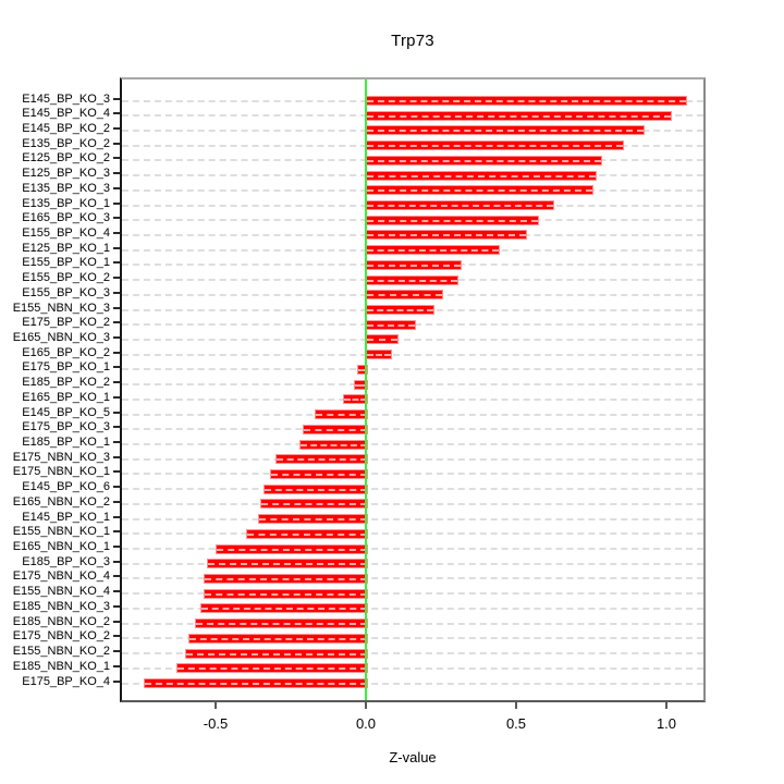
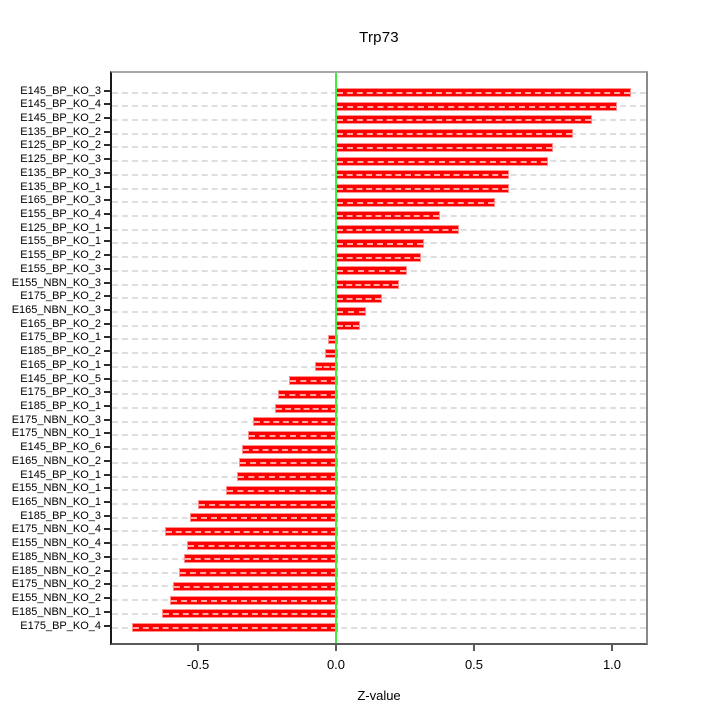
E135_BP_KO_3: 0.75 -> 0.62
E155_BP_KO_4: 0.53 -> 0.37
E175_NBN_KO_4: -0.54 -> -0.62
